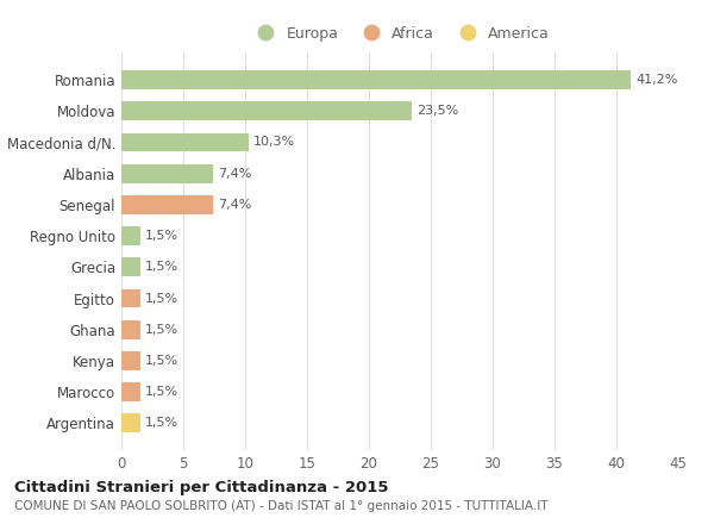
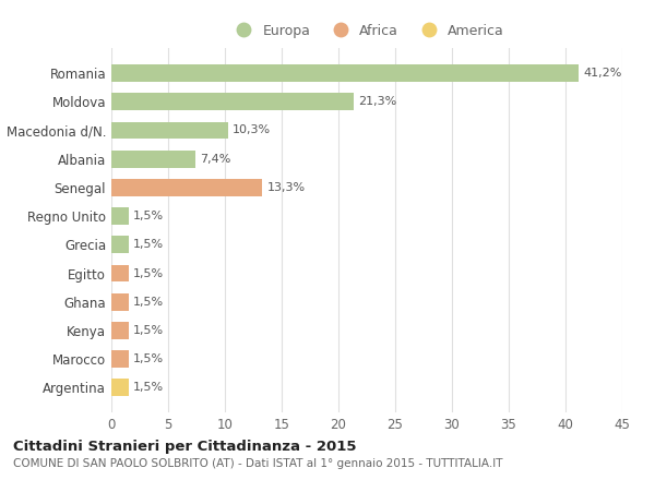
Moldova: 23,5% -> 21,3%
Senegal: 7,4% -> 13,3%
